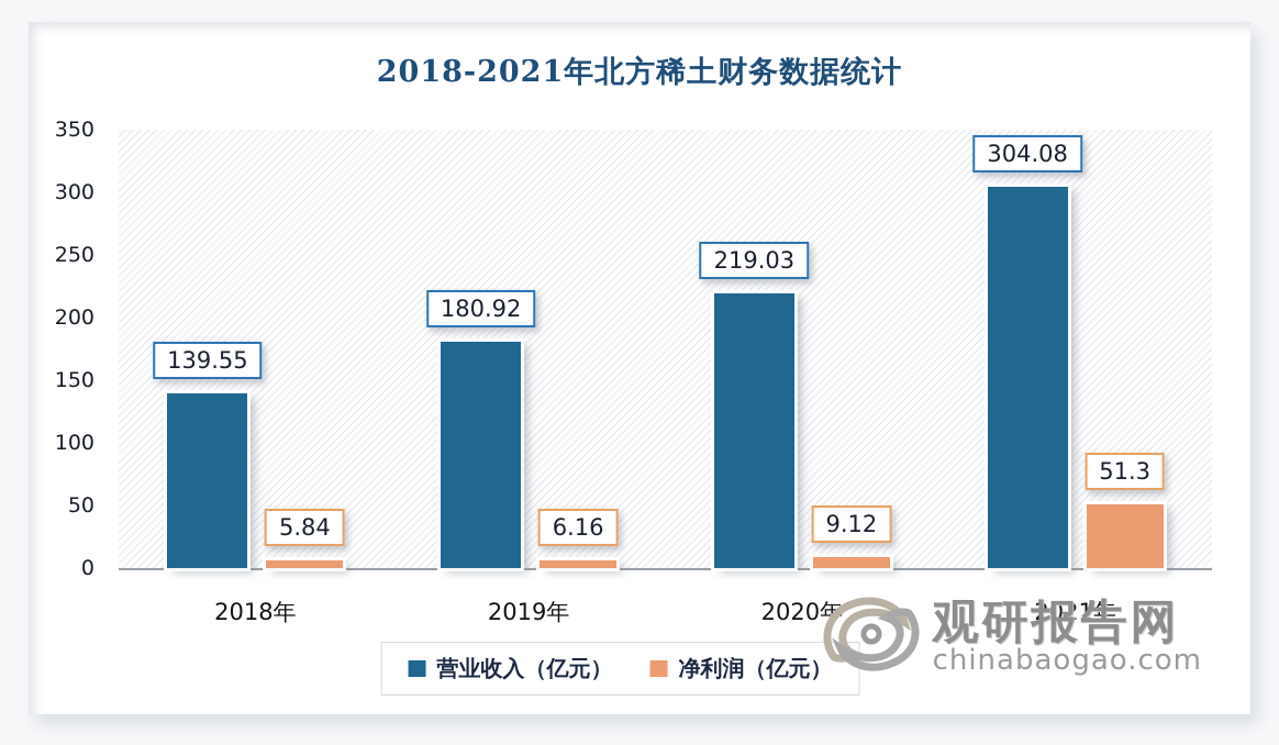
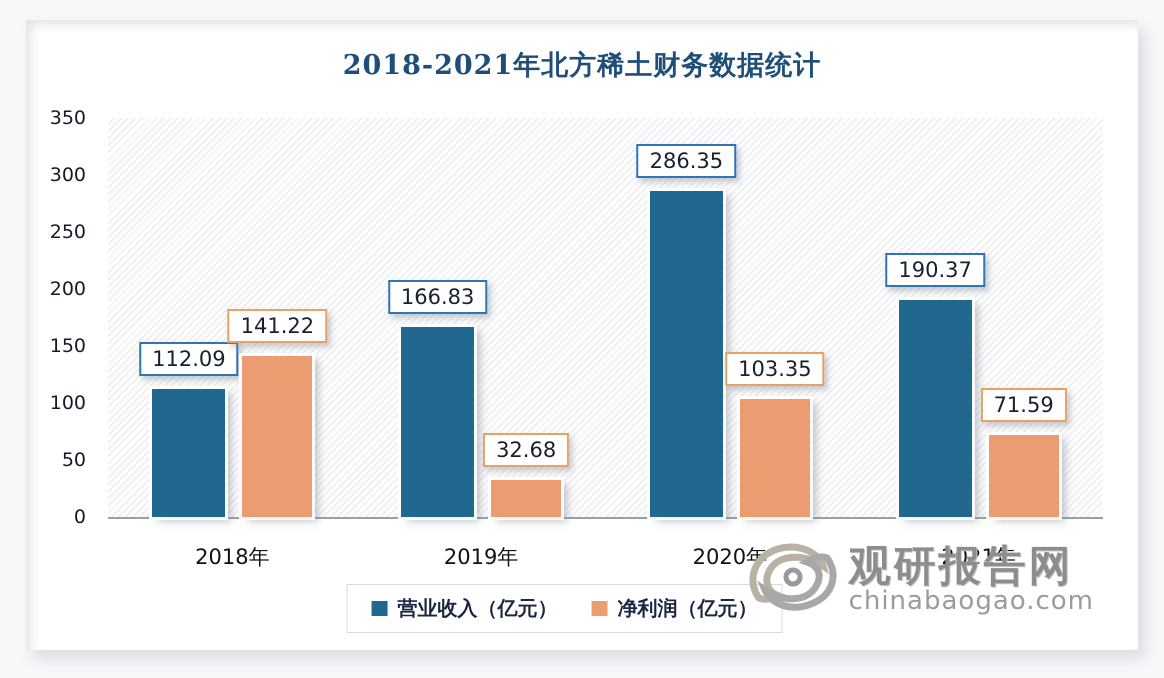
营业收入（亿元）/2018年: 139.55 -> 112.09
净利润（亿元）/2018年: 5.84 -> 141.22
营业收入（亿元）/2019年: 180.92 -> 166.83
净利润（亿元）/2019年: 6.16 -> 32.68
营业收入（亿元）/2020年: 219.03 -> 286.35
净利润（亿元）/2020年: 9.12 -> 103.35
营业收入（亿元）/2021年: 304.08 -> 190.37
净利润（亿元）/2021年: 51.3 -> 71.59
